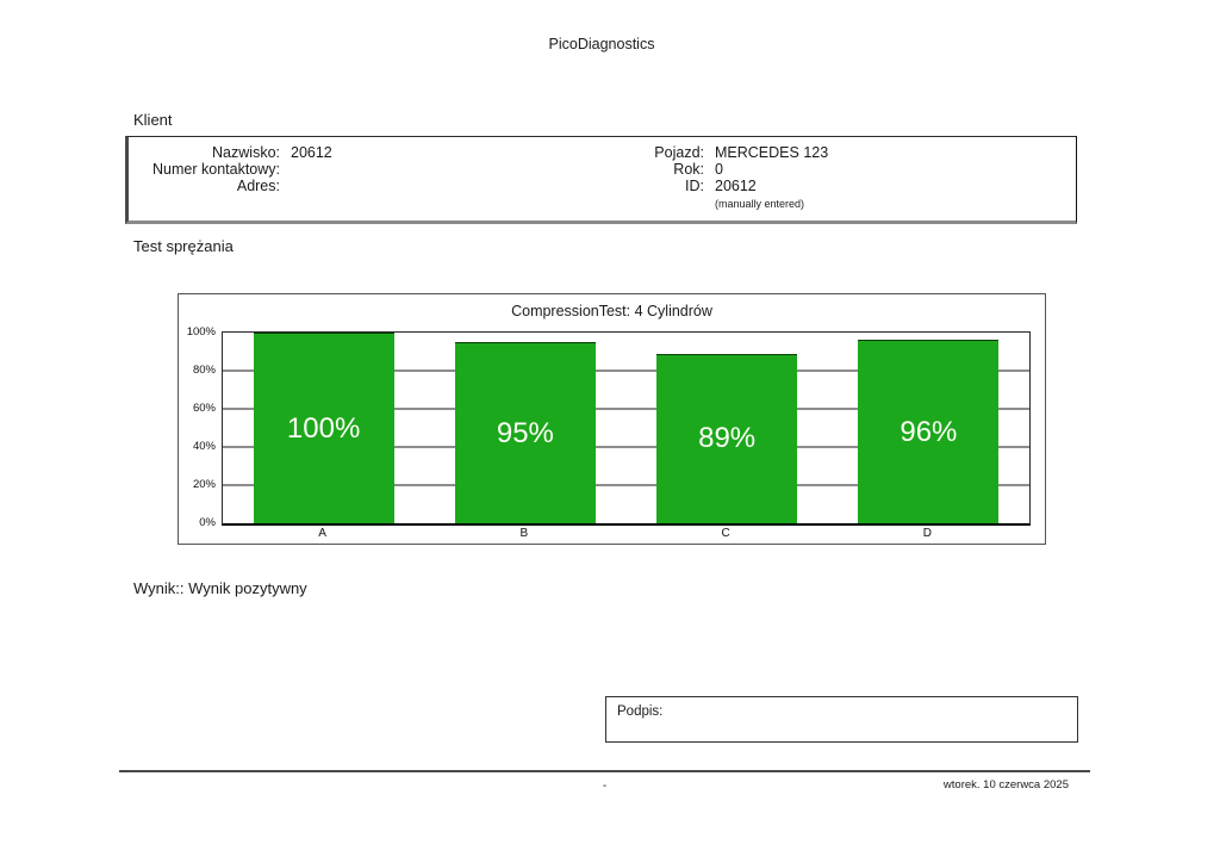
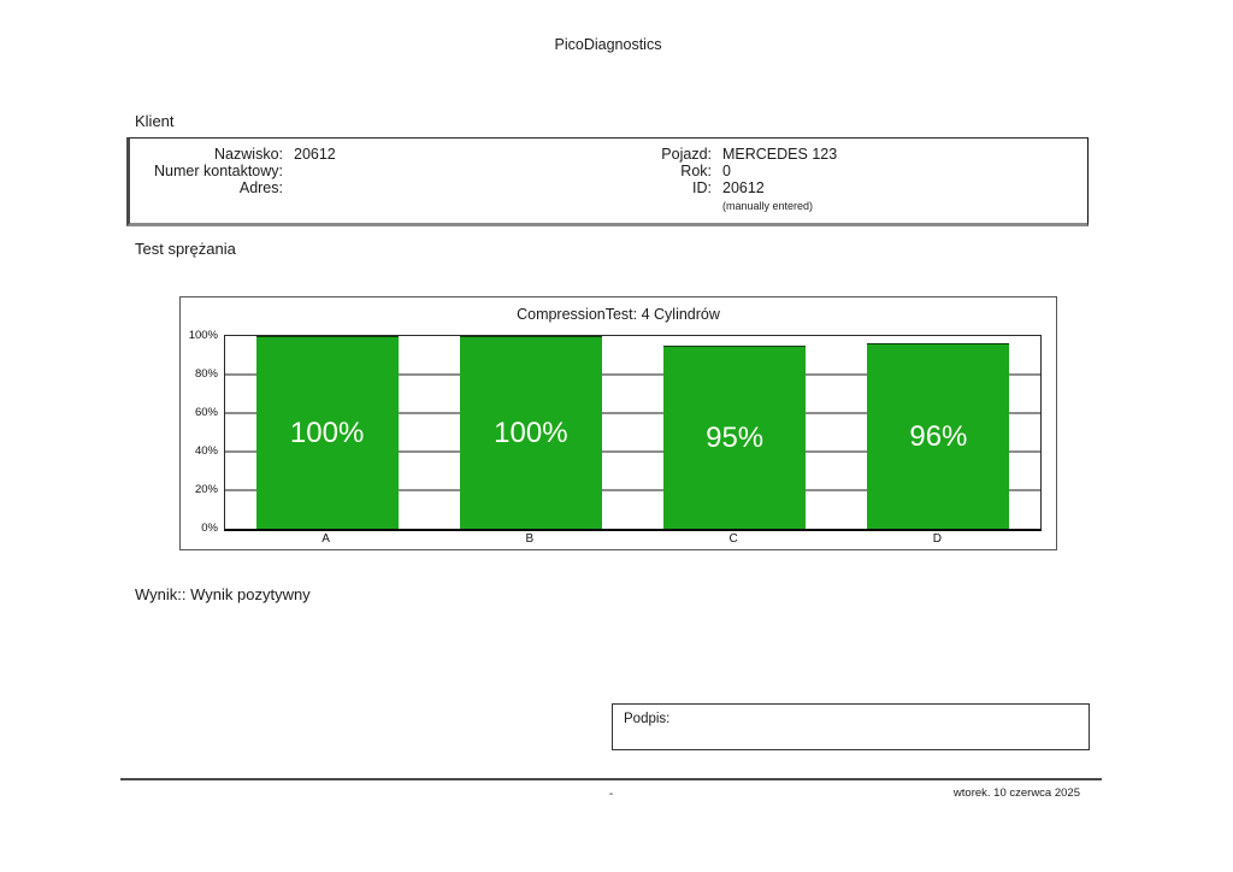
B: 95% -> 100%
C: 89% -> 95%
